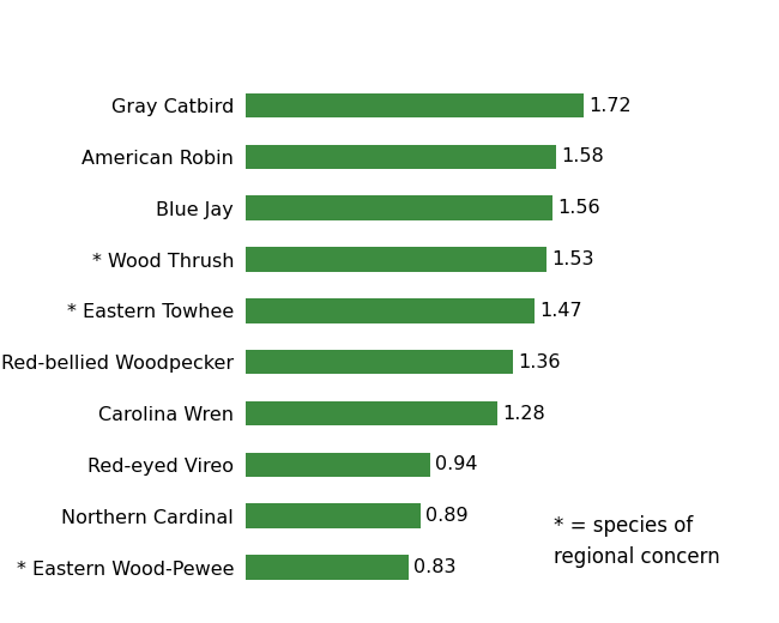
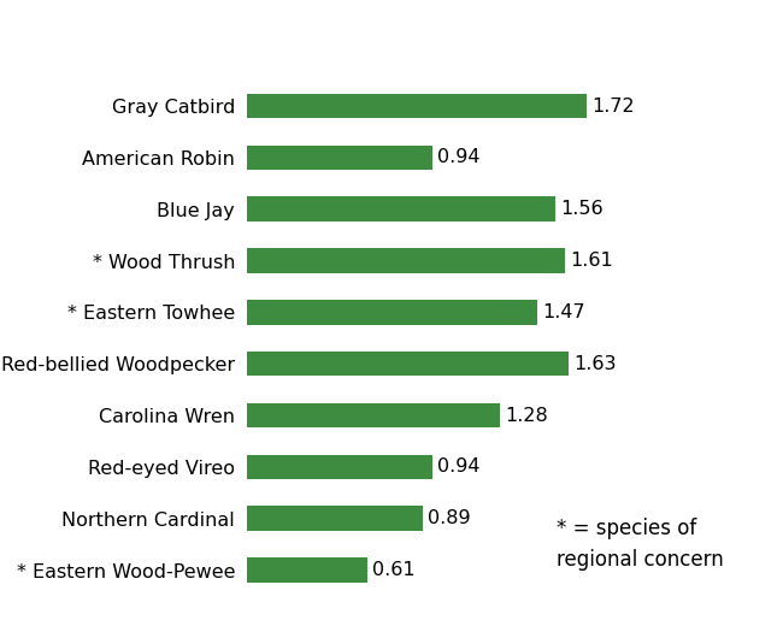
American Robin: 1.58 -> 0.94
* Wood Thrush: 1.53 -> 1.61
Red-bellied Woodpecker: 1.36 -> 1.63
* Eastern Wood-Pewee: 0.83 -> 0.61
